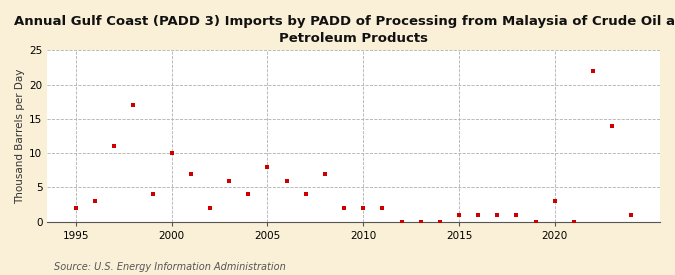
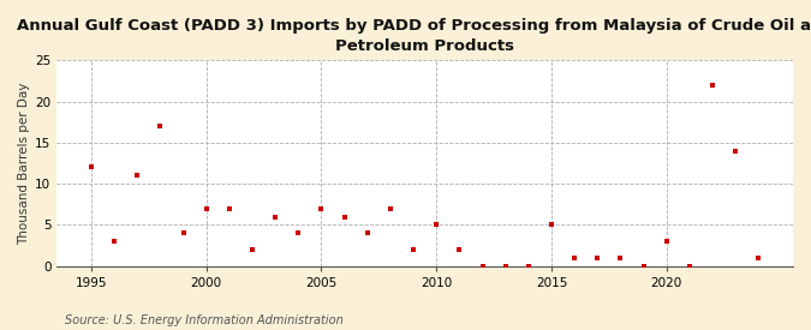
1995: 2 -> 12
2000: 10 -> 7
2005: 8 -> 7
2010: 2 -> 5
2015: 1 -> 5
